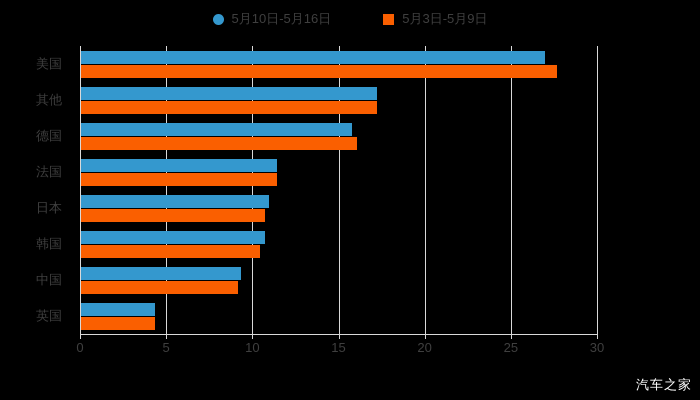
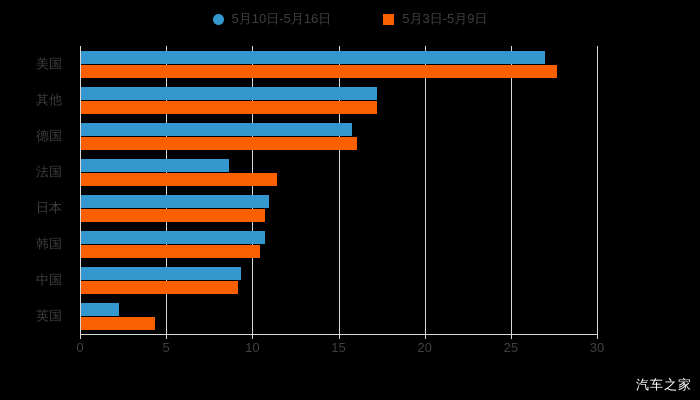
5月10日-5月16日/法国: 11.4 -> 8.6
5月10日-5月16日/英国: 4.3 -> 2.2
